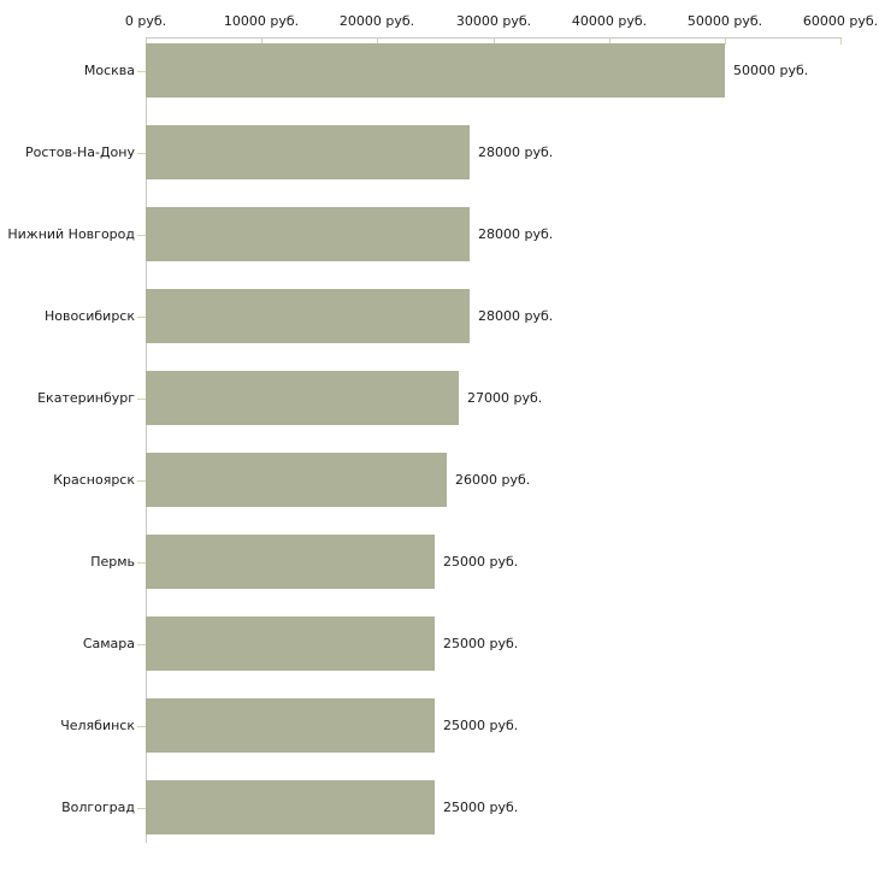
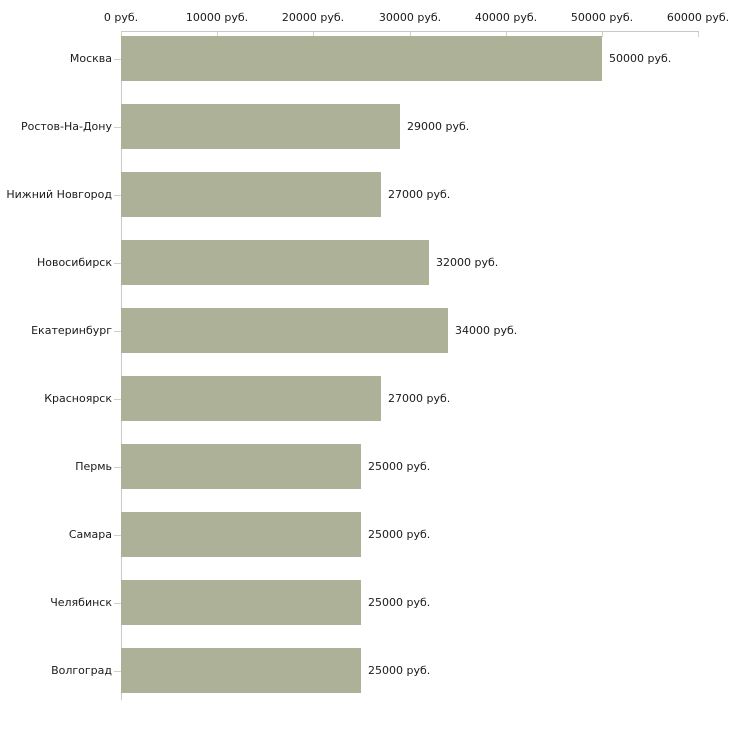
Ростов-На-Дону: 28000 -> 29000
Нижний Новгород: 28000 -> 27000
Новосибирск: 28000 -> 32000
Екатеринбург: 27000 -> 34000
Красноярск: 26000 -> 27000
